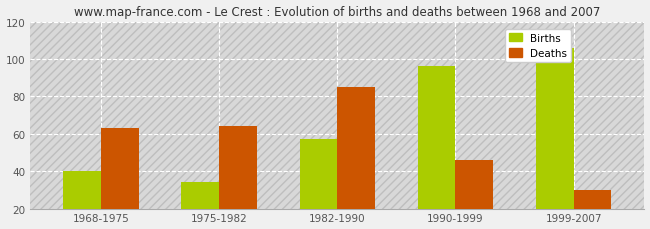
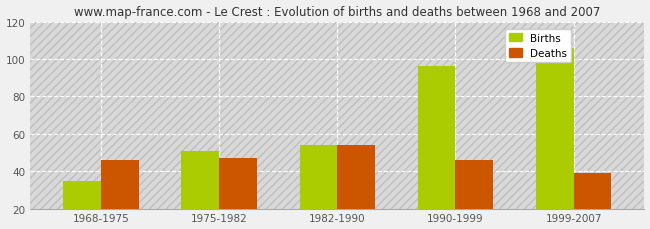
Births/1968-1975: 40 -> 35
Deaths/1968-1975: 63 -> 46
Births/1975-1982: 34 -> 51
Deaths/1975-1982: 64 -> 47
Births/1982-1990: 57 -> 54
Deaths/1982-1990: 85 -> 54
Deaths/1999-2007: 30 -> 39
